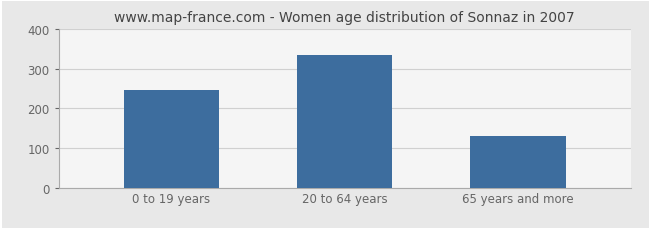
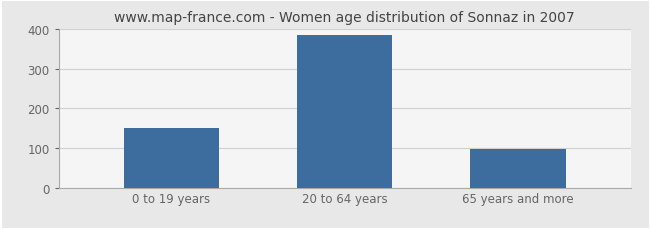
0 to 19 years: 245 -> 150
20 to 64 years: 335 -> 385
65 years and more: 130 -> 98
